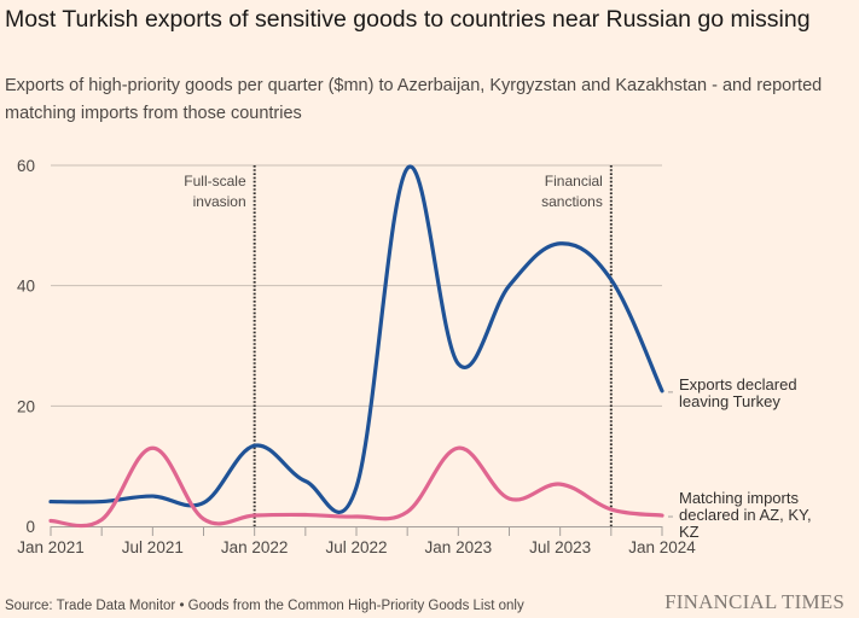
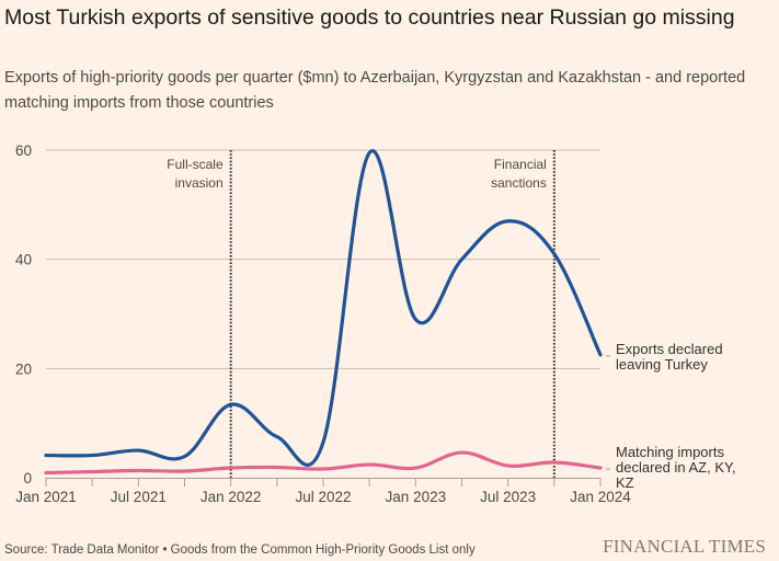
Matching imports declared in AZ, KY, KZ/Jul 2021: 13 -> 1
Exports declared leaving Turkey/Jan 2023: 27 -> 29
Matching imports declared in AZ, KY, KZ/Jan 2023: 13 -> 2
Matching imports declared in AZ, KY, KZ/Jul 2023: 7 -> 2
